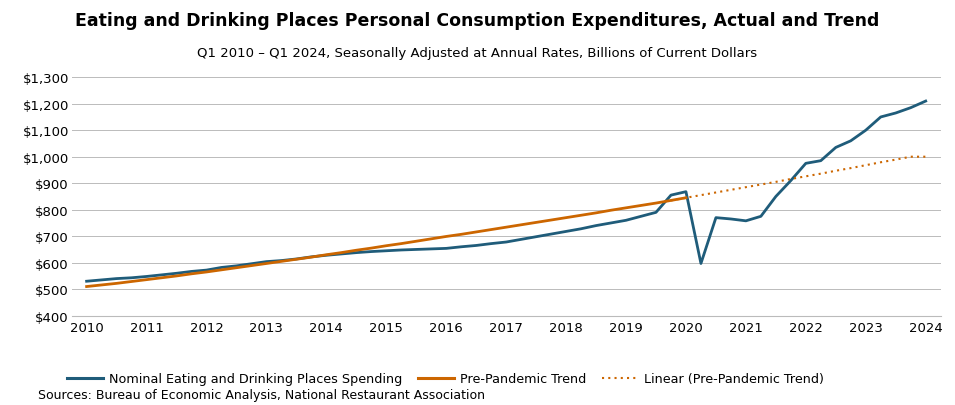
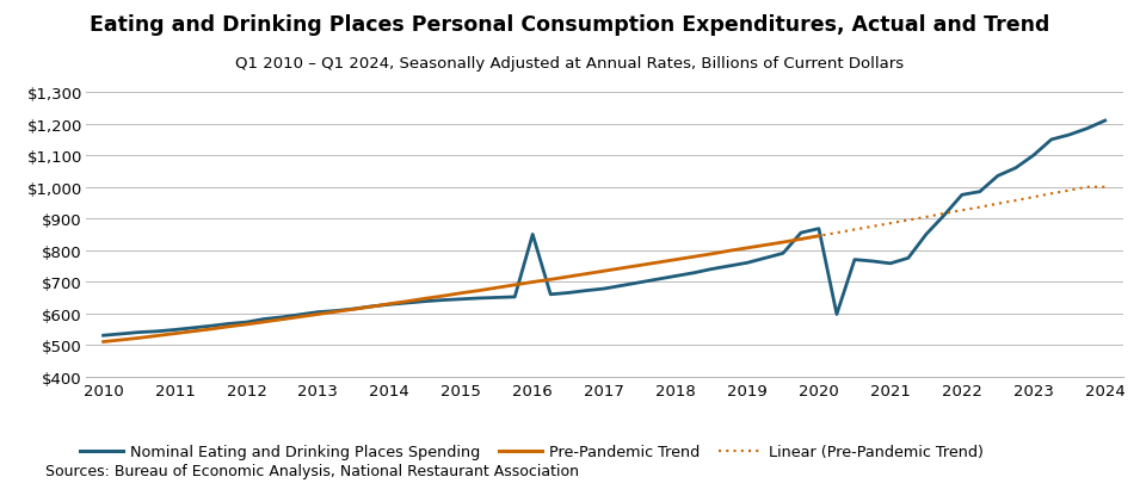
Nominal Eating and Drinking Places Spending/2016: $654 -> $850
